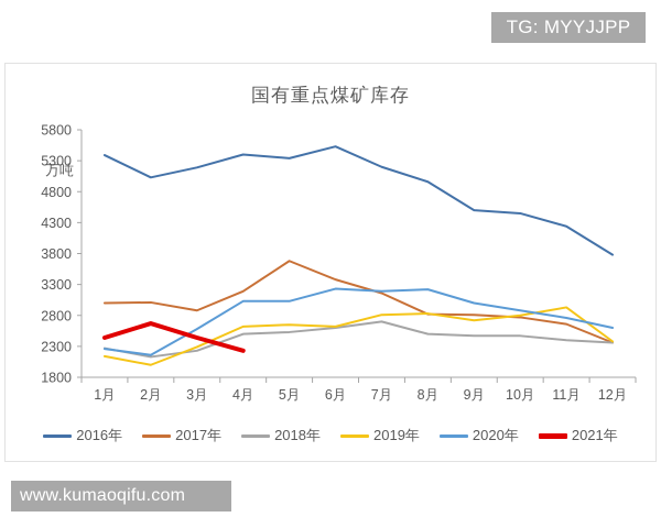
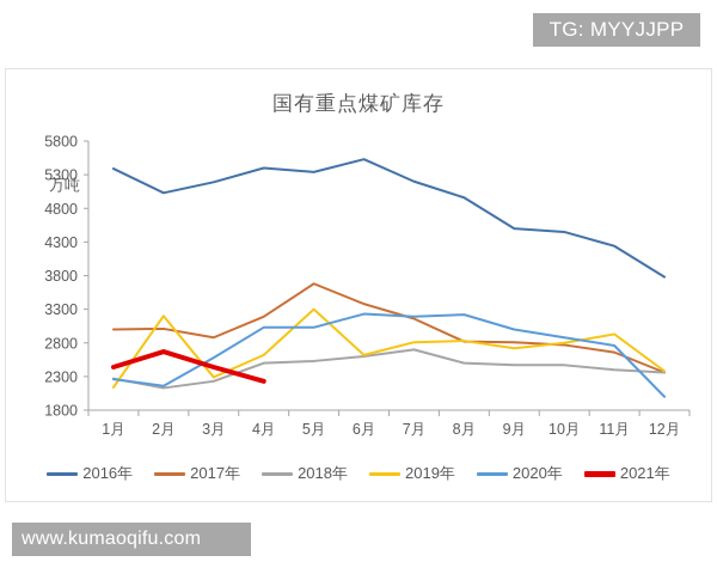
2019年/2月: 2000 -> 3200
2019年/5月: 2600 -> 3300
2020年/12月: 2600 -> 2000
